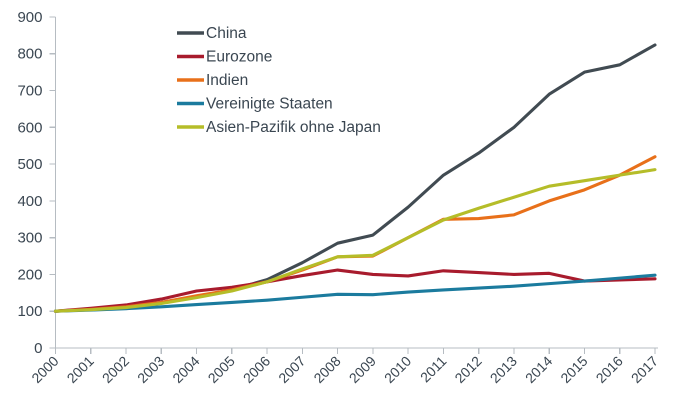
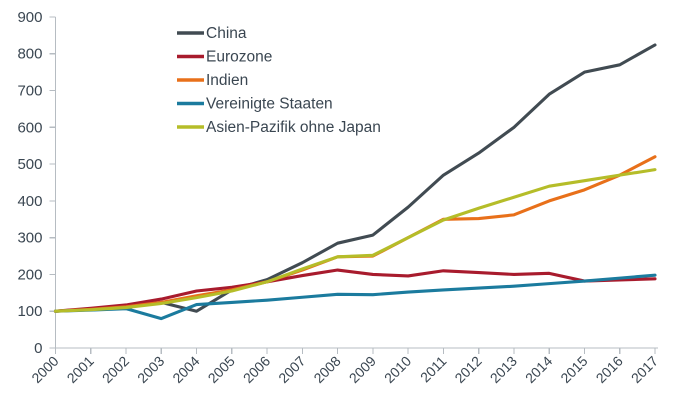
Vereinigte Staaten/2003: 110 -> 80
China/2004: 140 -> 100
